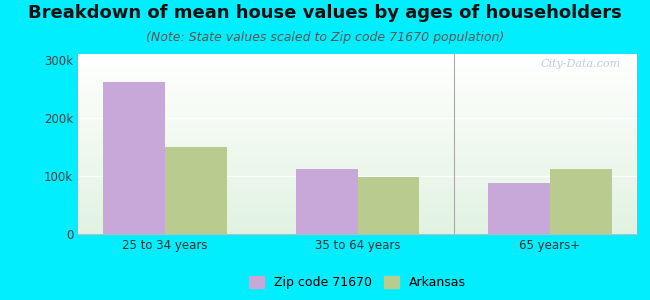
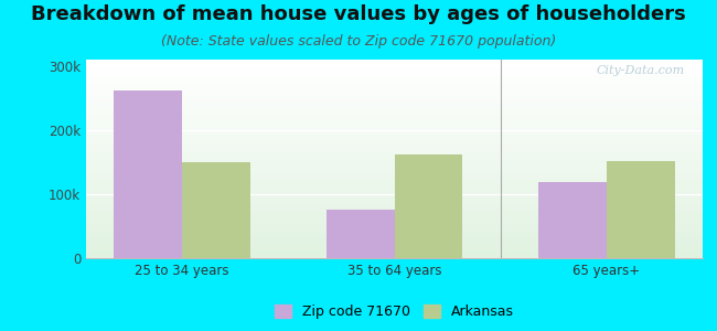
Zip code 71670/35 to 64 years: 112k -> 75k
Arkansas/35 to 64 years: 98k -> 162k
Zip code 71670/65 years+: 88k -> 118k
Arkansas/65 years+: 112k -> 152k
